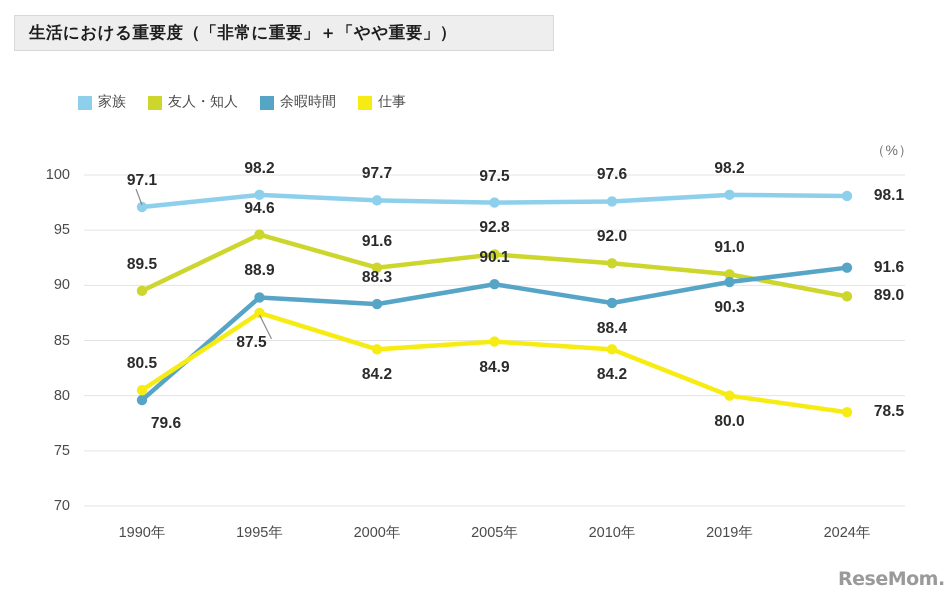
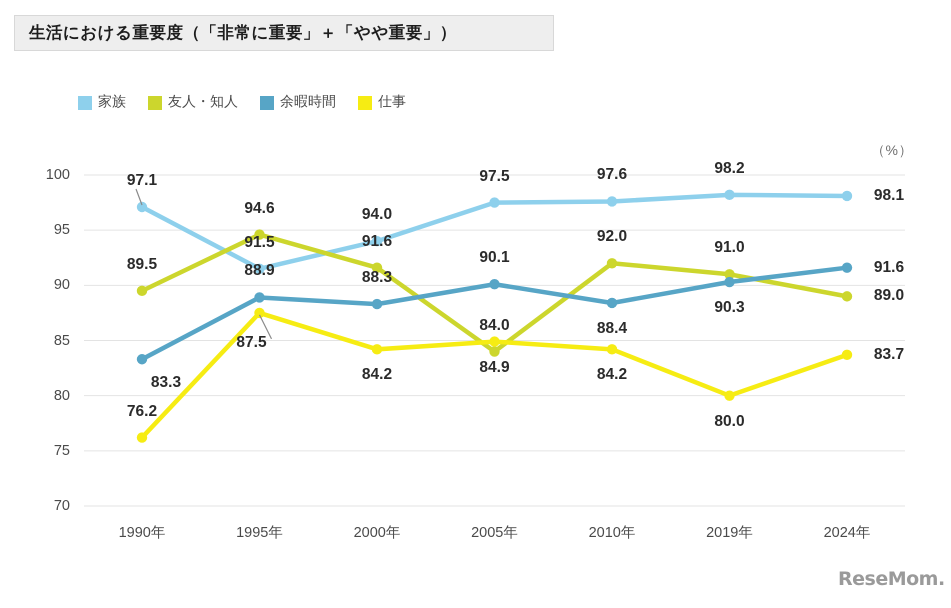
余暇時間/1990年: 79.6 -> 83.3
仕事/1990年: 80.5 -> 76.2
家族/1995年: 98.2 -> 91.5
家族/2000年: 97.7 -> 94.0
友人・知人/2005年: 92.8 -> 84.0
仕事/2024年: 78.5 -> 83.7
